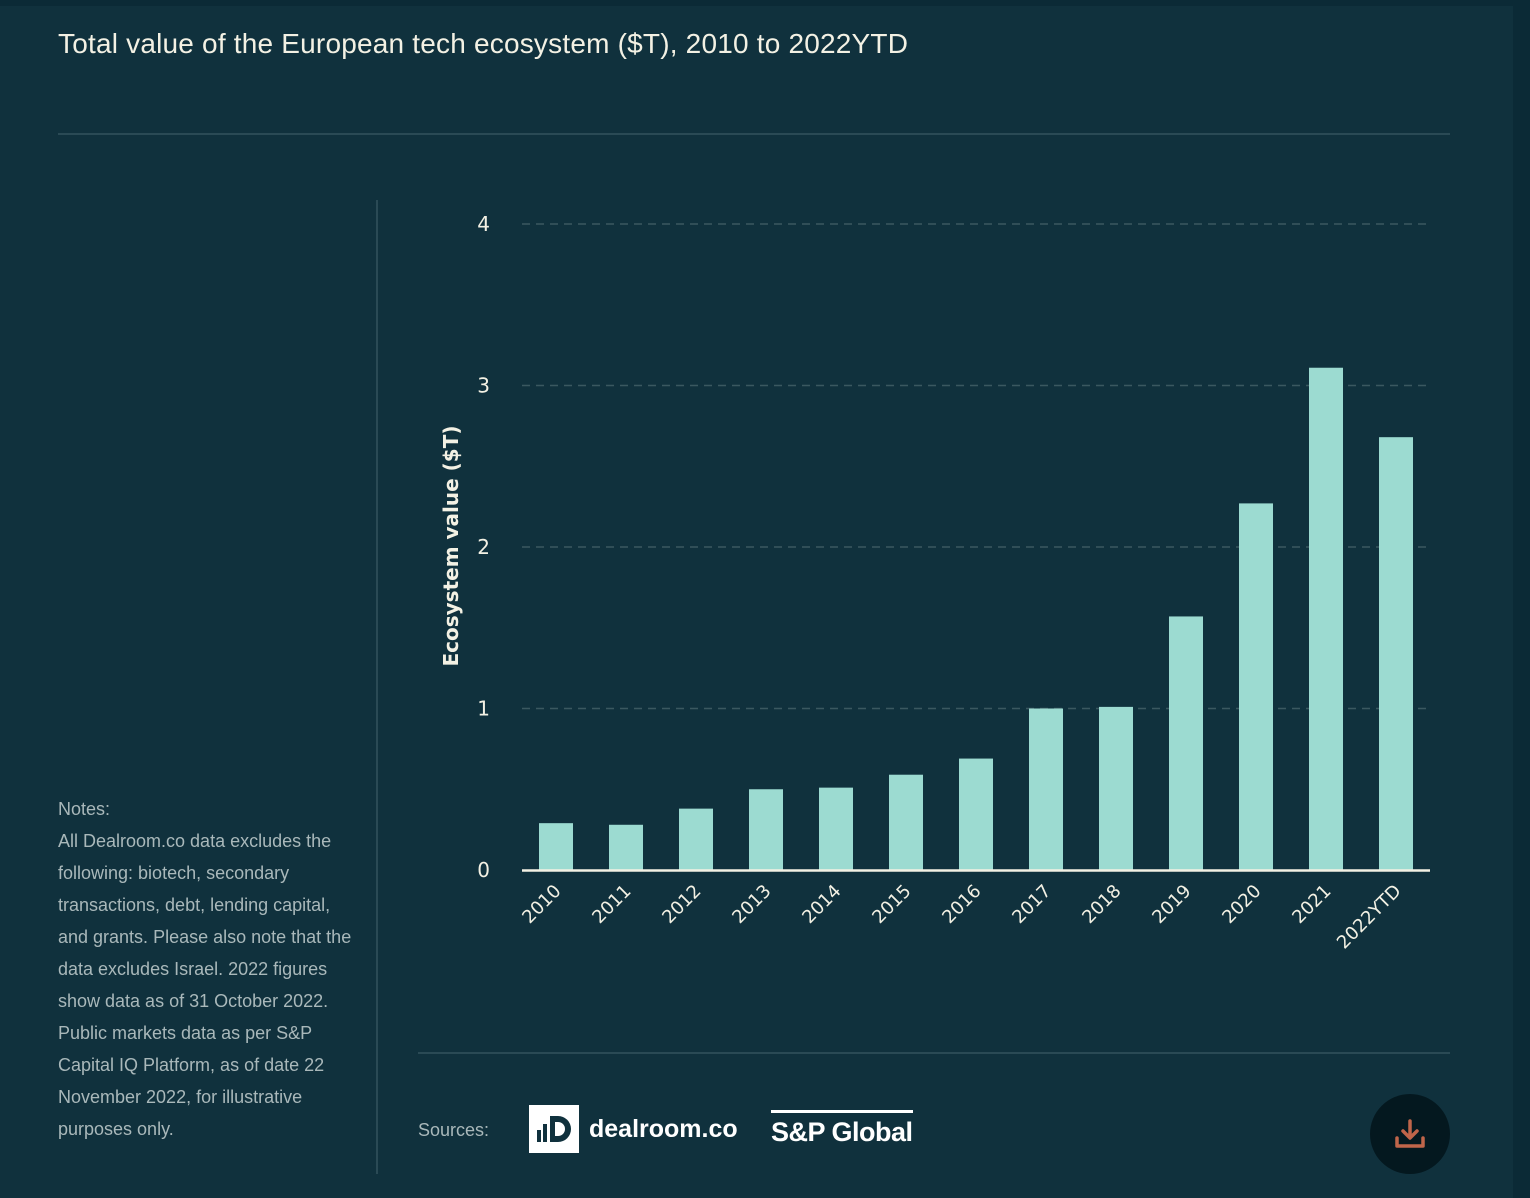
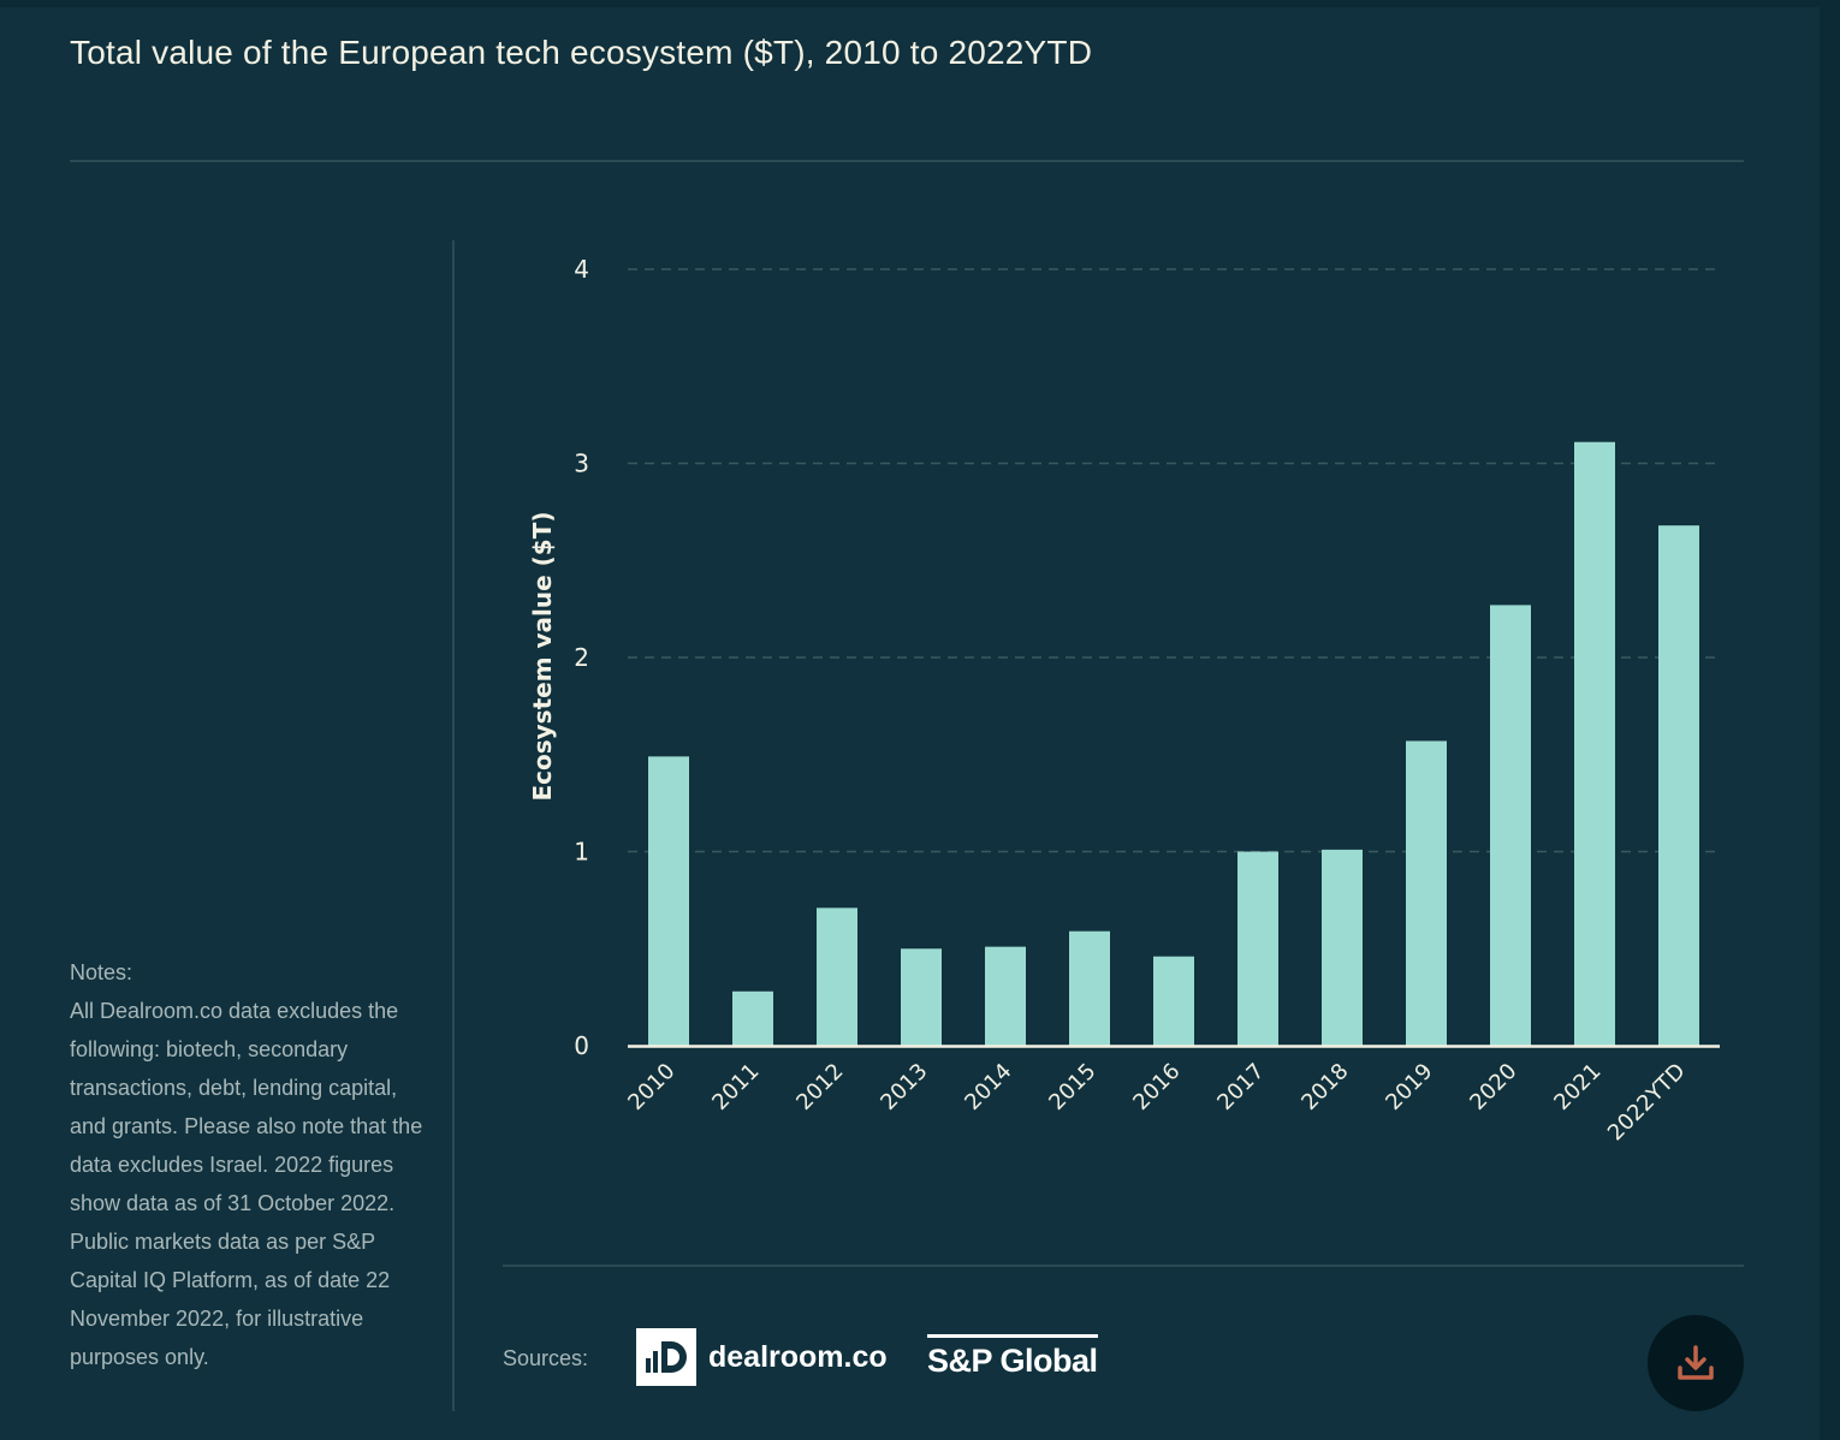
2010: 0.29 -> 1.49
2012: 0.38 -> 0.71
2016: 0.69 -> 0.46
